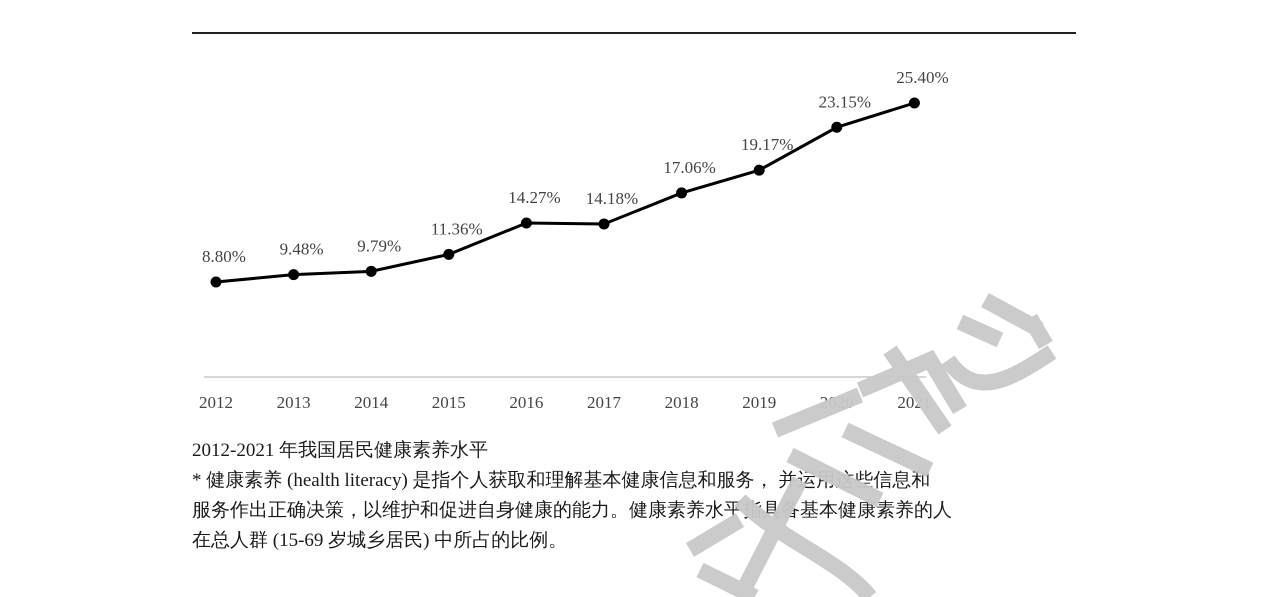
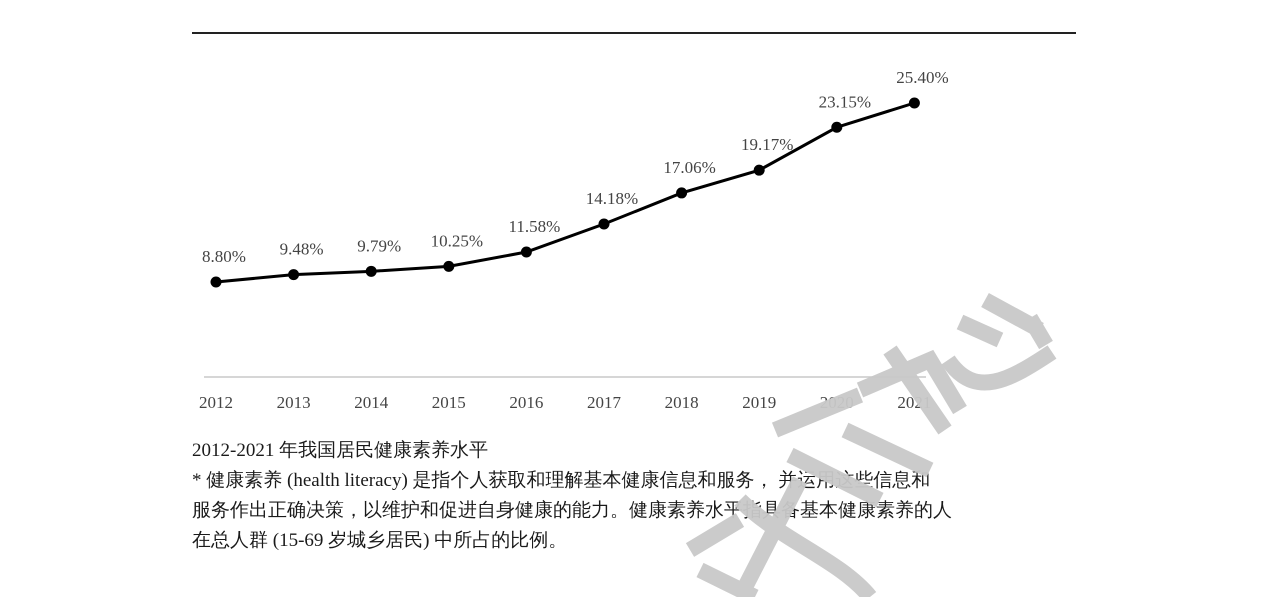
2015: 11.36% -> 10.25%
2016: 14.27% -> 11.58%
